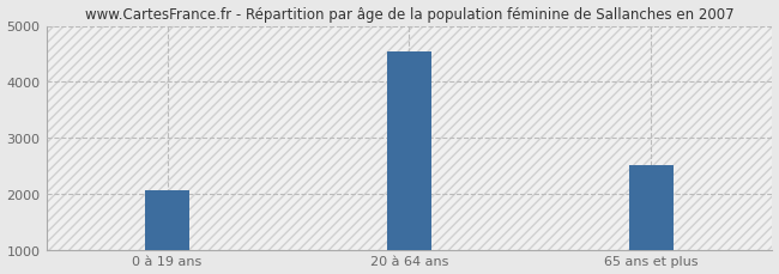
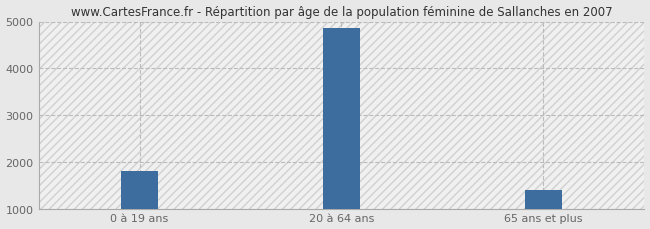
0 à 19 ans: 2050 -> 1800
20 à 64 ans: 4550 -> 4870
65 ans et plus: 2500 -> 1390
